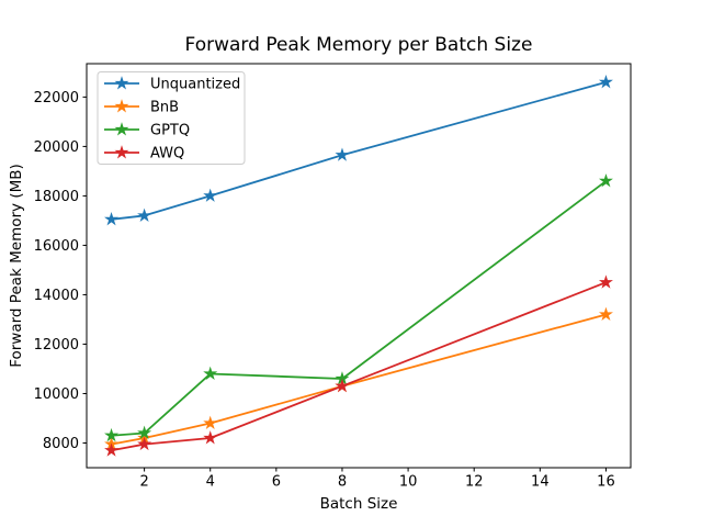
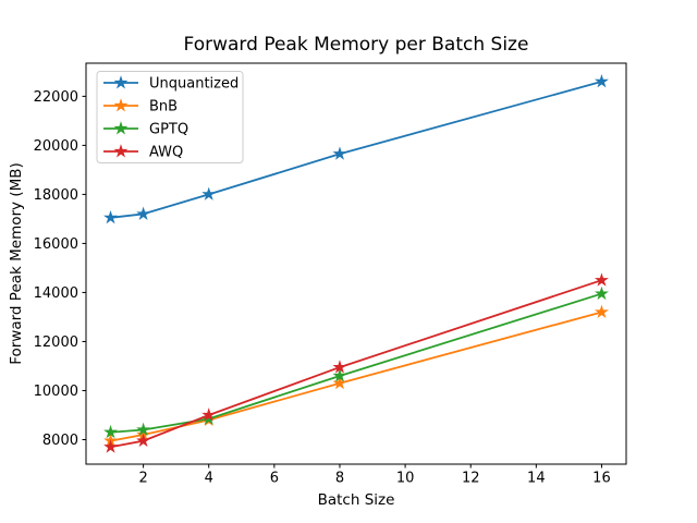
GPTQ/4: 10800 -> 8800
AWQ/4: 8200 -> 9000
AWQ/8: 10300 -> 11000
GPTQ/16: 18600 -> 14000
